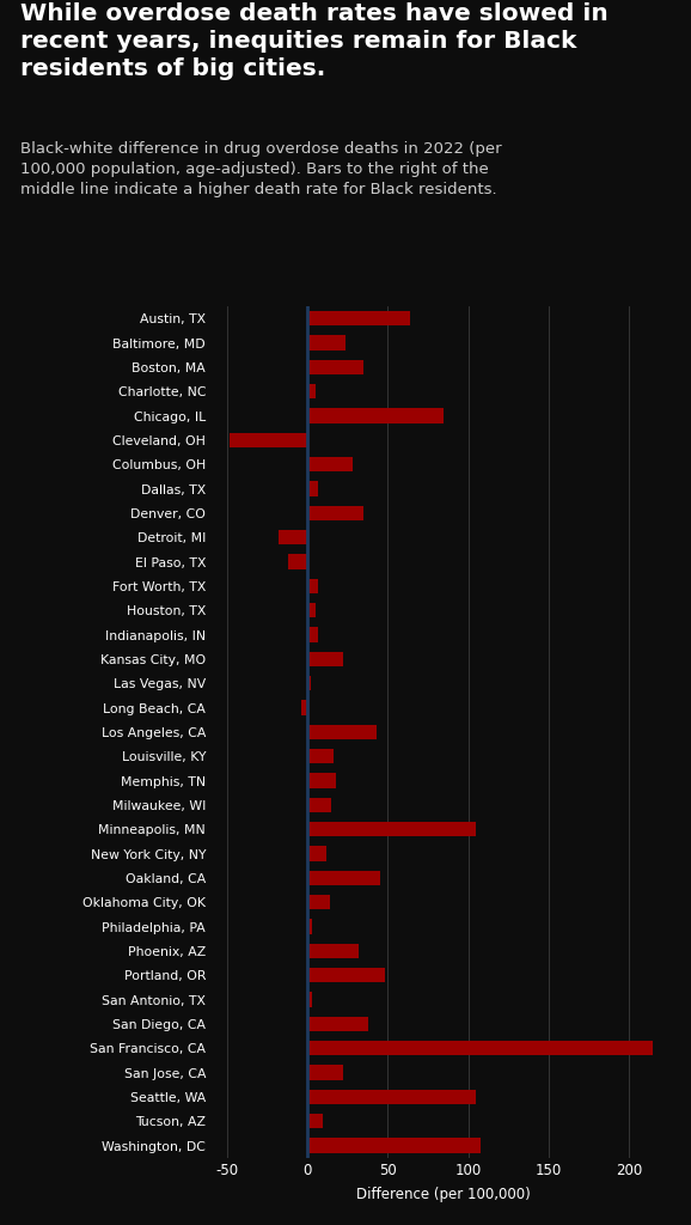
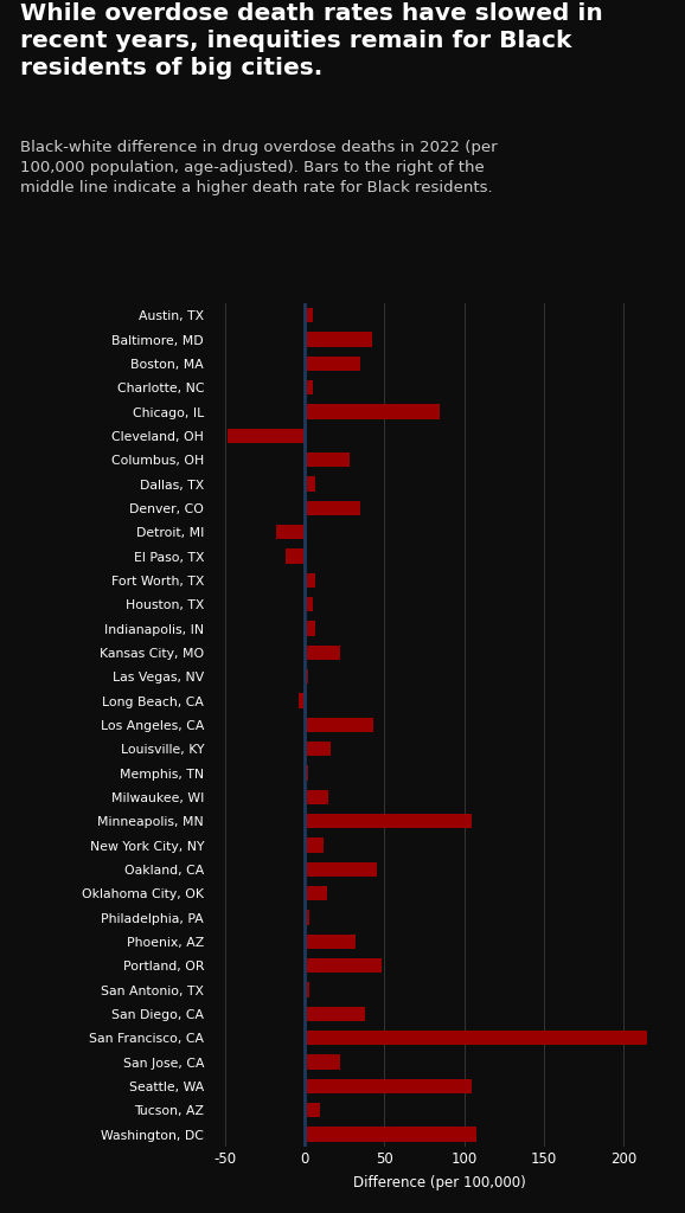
Austin, TX: 64 -> 5
Baltimore, MD: 24 -> 42
Memphis, TN: 18 -> 2
